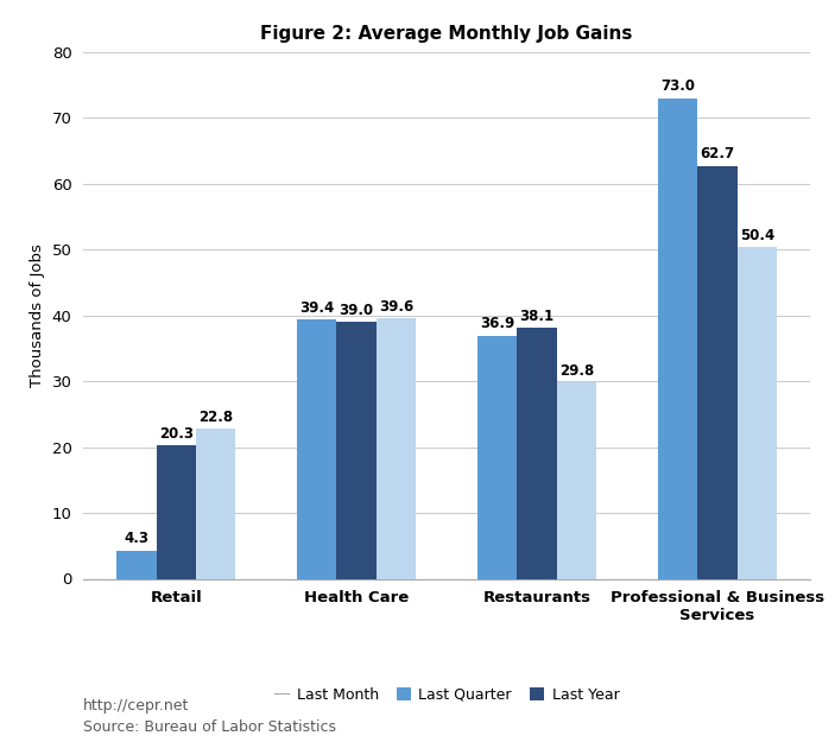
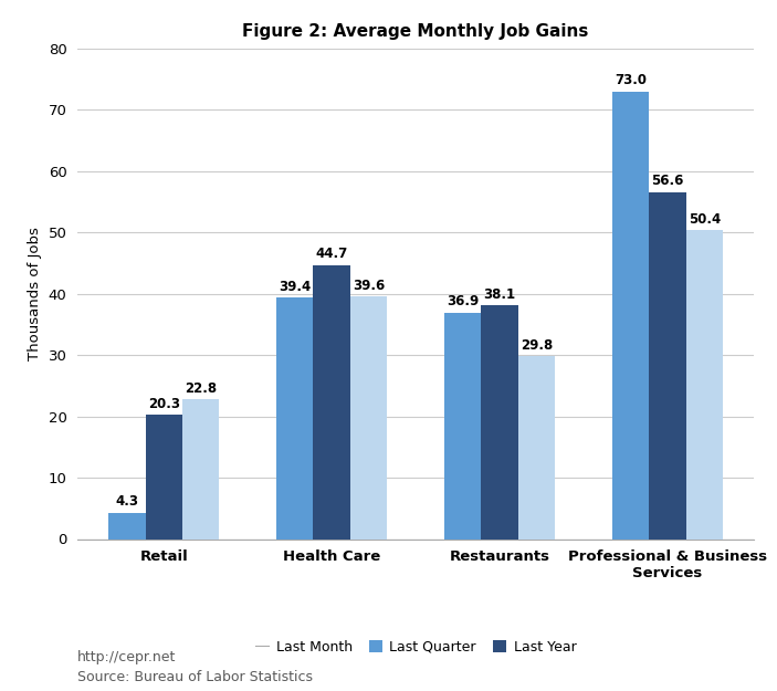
Last Year/Health Care: 39.0 -> 44.7
Last Year/Professional & Business Services: 62.7 -> 56.6
